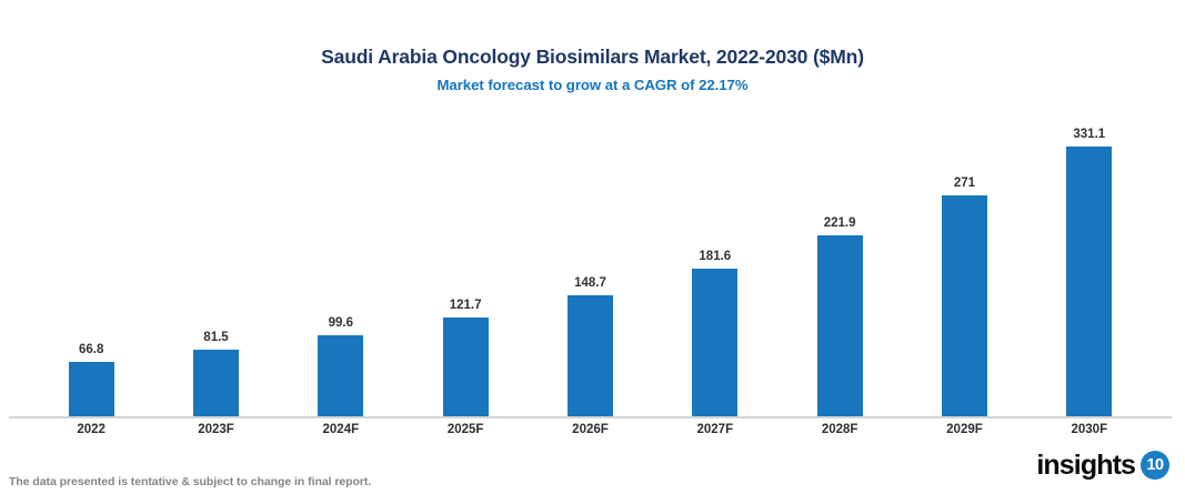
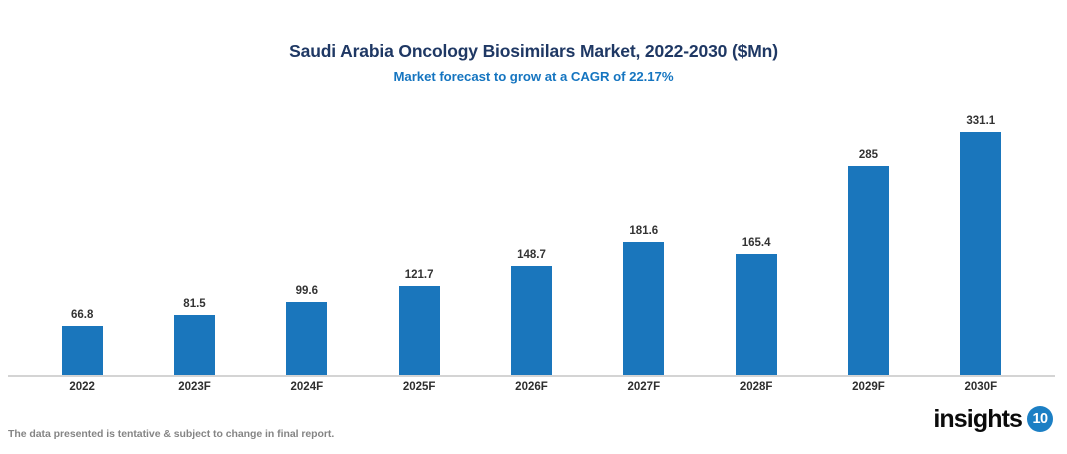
2028F: 221.9 -> 165.4
2029F: 271 -> 285
